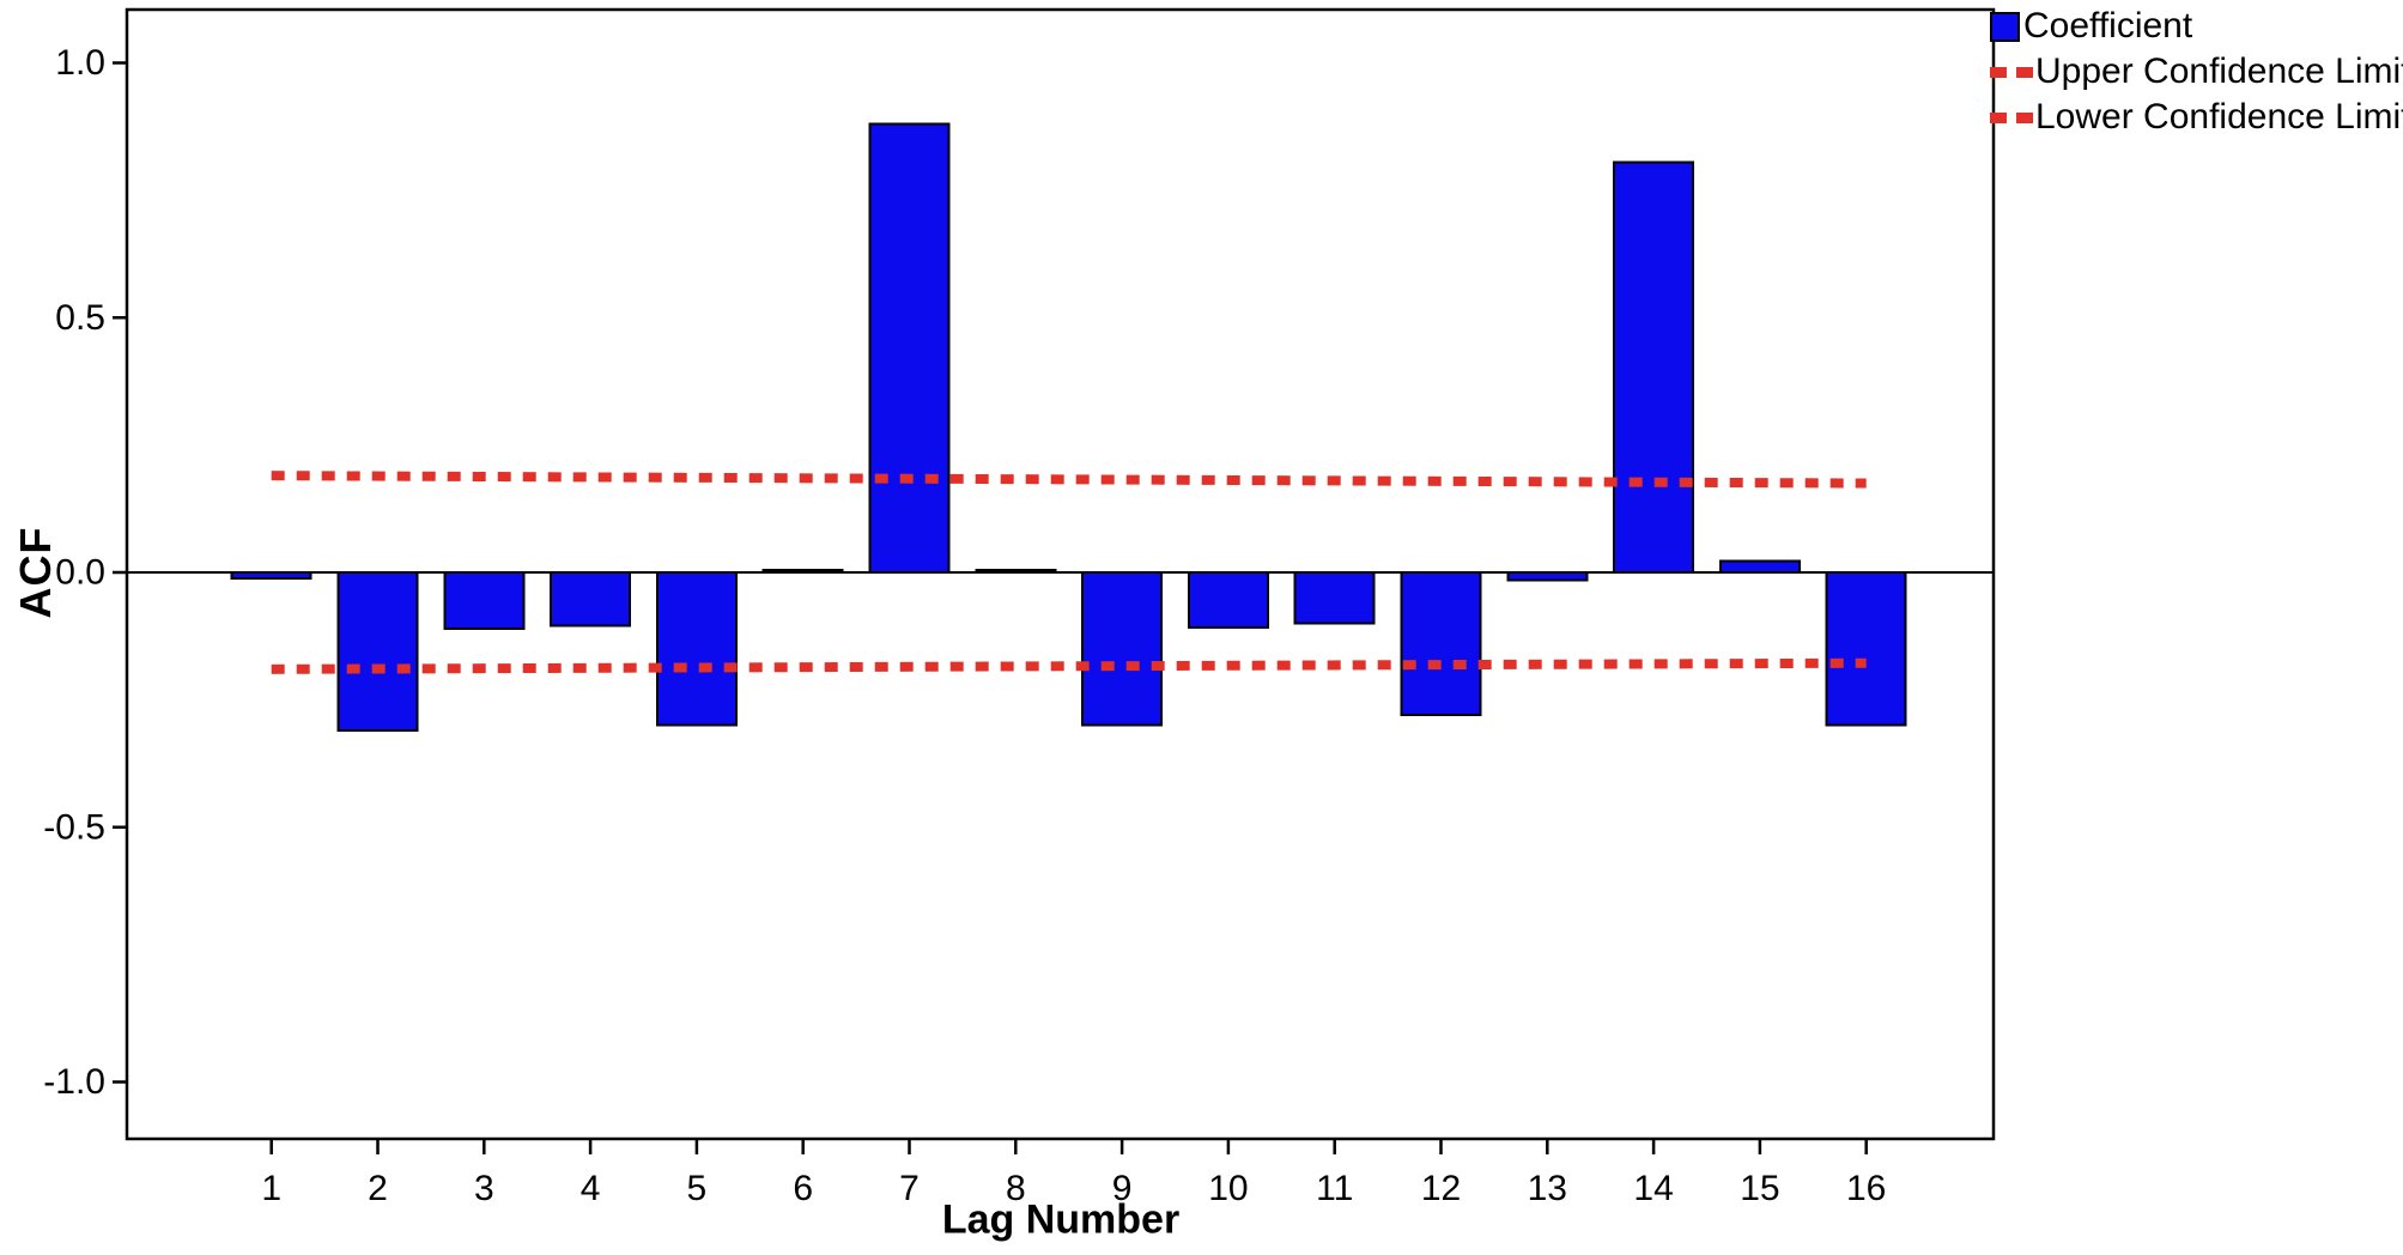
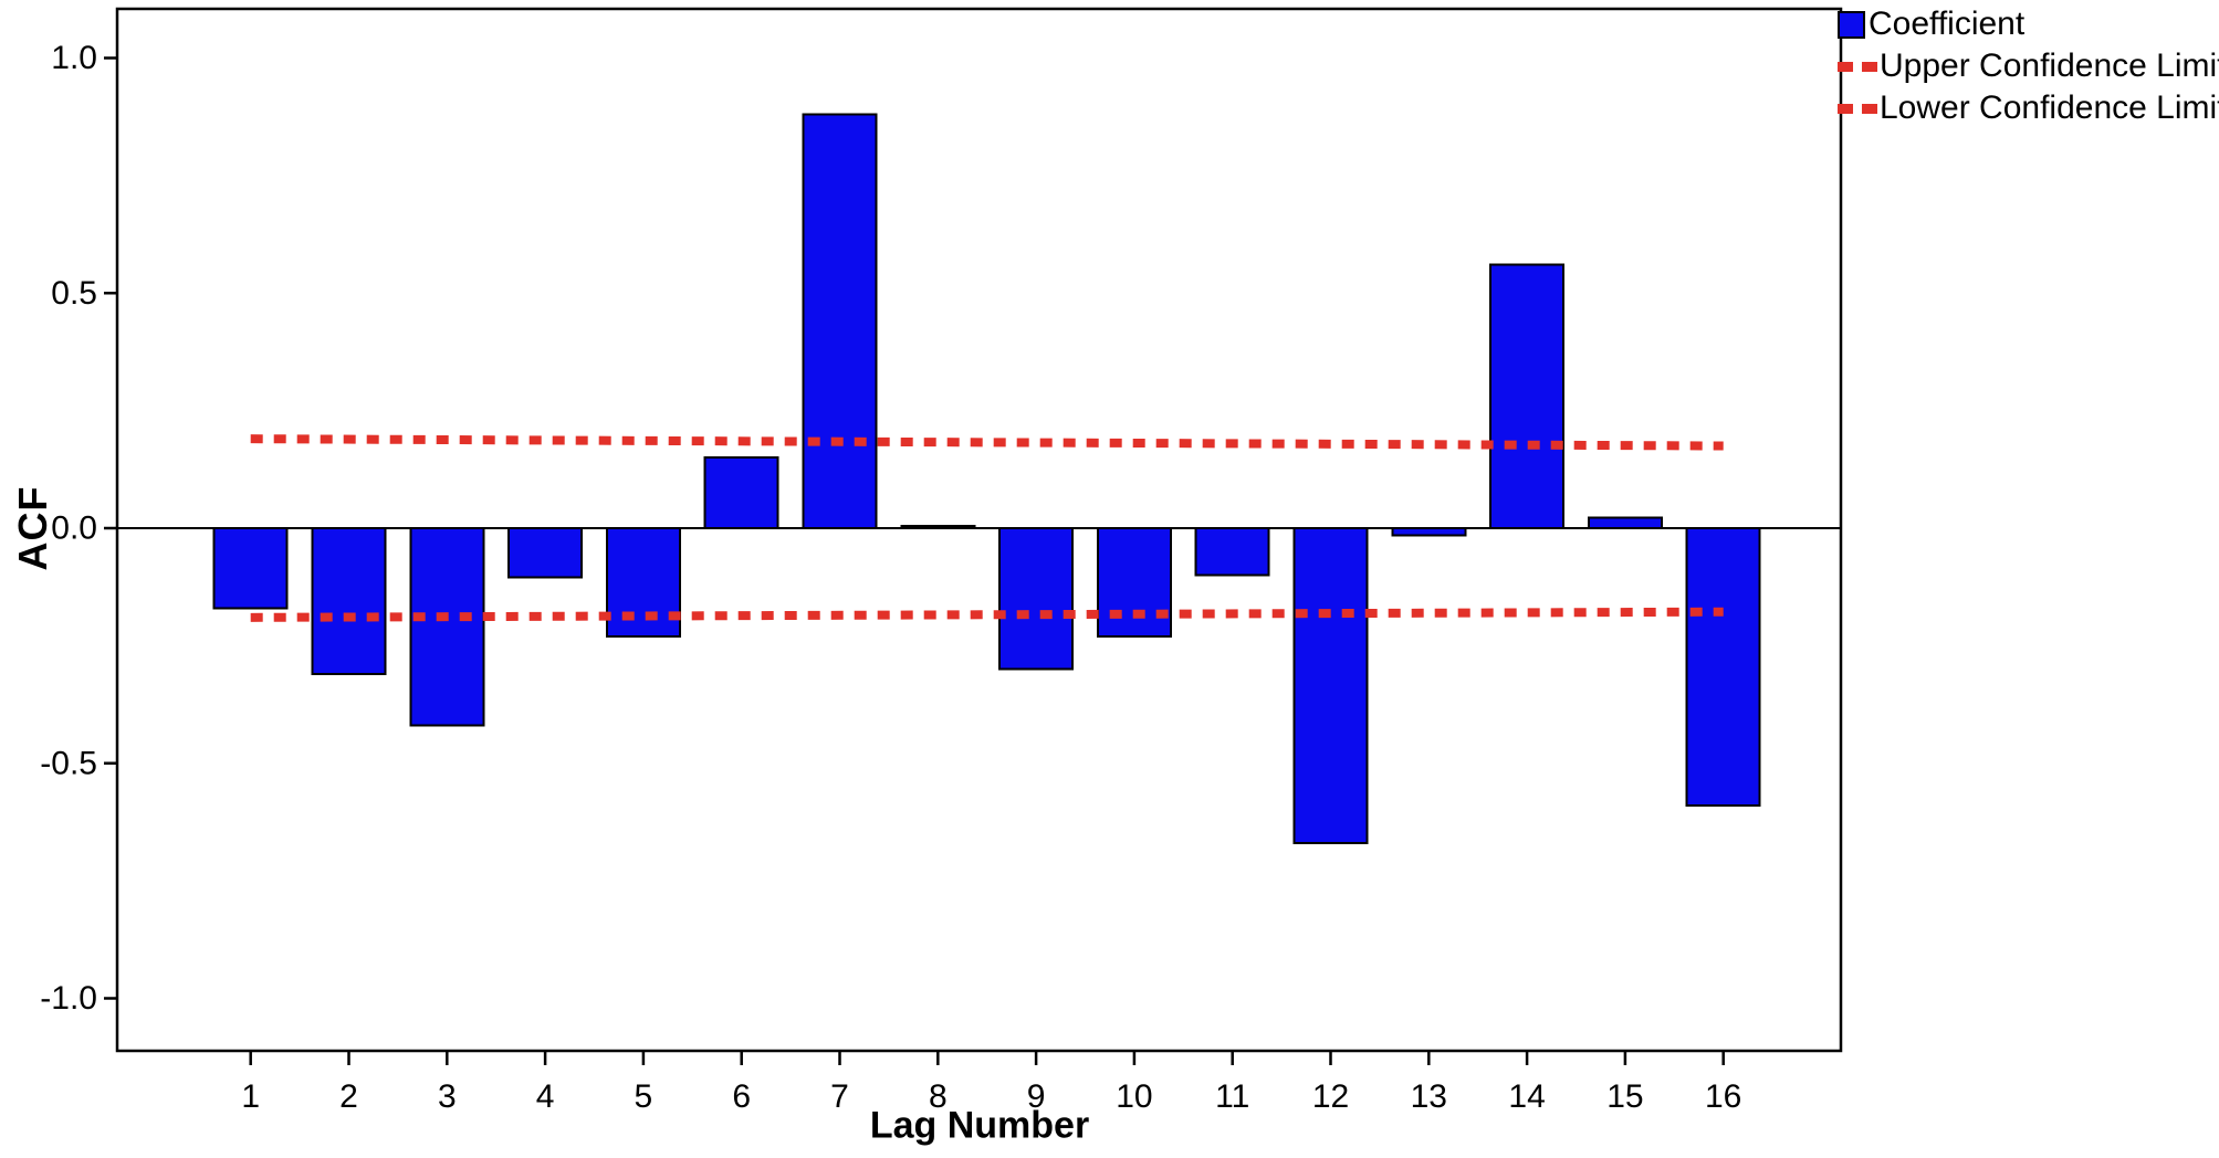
1: -0.01 -> -0.17
3: -0.11 -> -0.42
5: -0.30 -> -0.23
6: 0.01 -> 0.15
10: -0.11 -> -0.23
12: -0.28 -> -0.67
14: 0.81 -> 0.56
16: -0.30 -> -0.59
